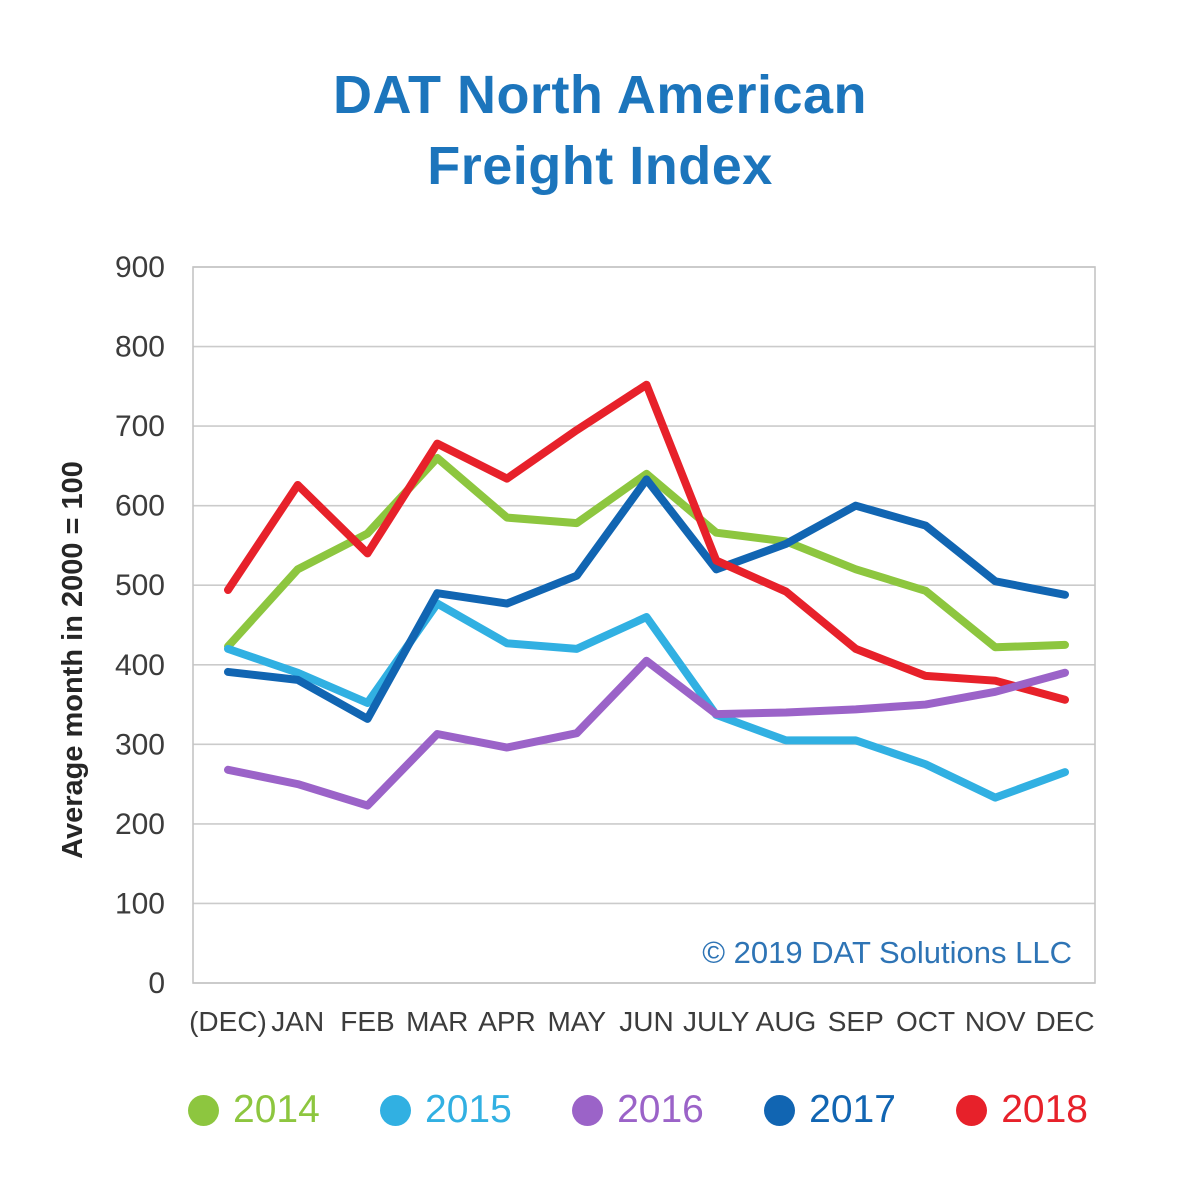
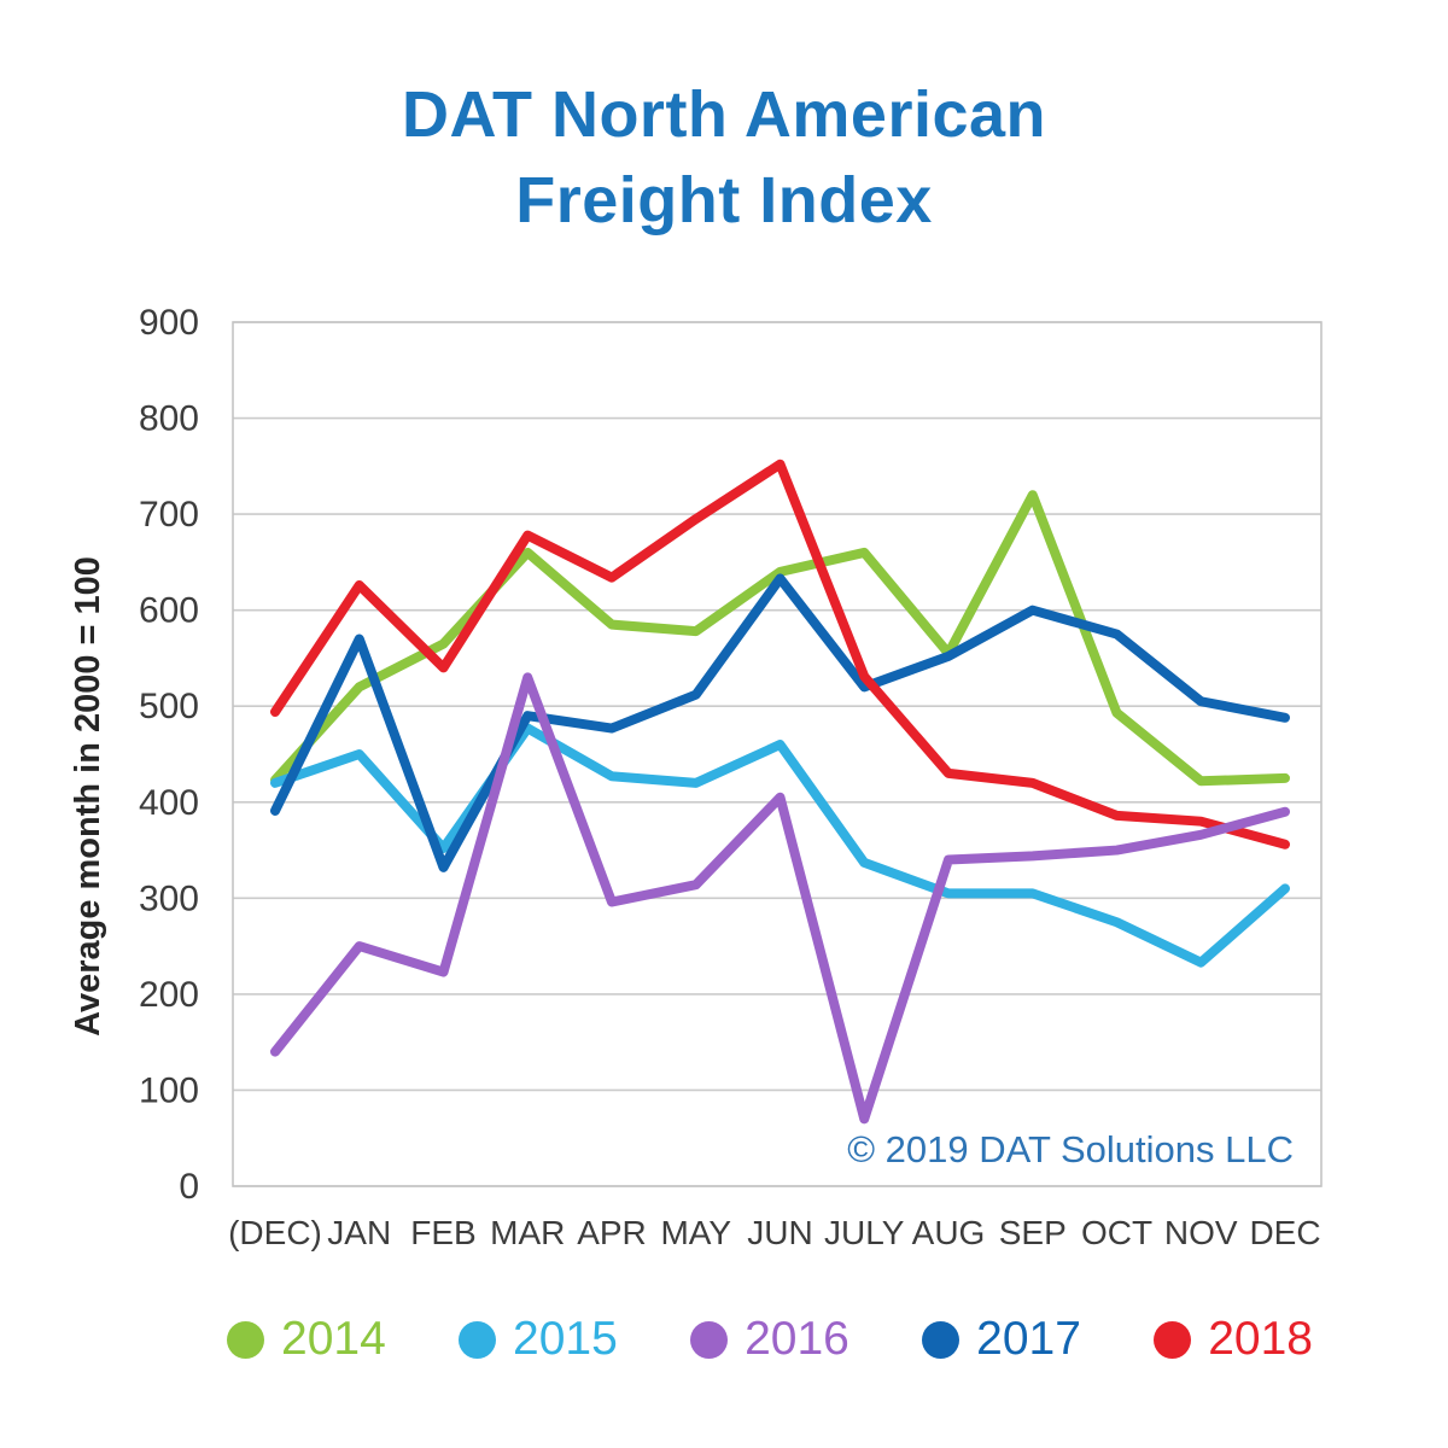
2016/(DEC): 270 -> 140
2015/JAN: 390 -> 450
2017/JAN: 380 -> 570
2016/MAR: 310 -> 530
2014/JULY: 570 -> 660
2016/JULY: 340 -> 70
2018/AUG: 490 -> 430
2014/SEP: 520 -> 720
2015/DEC: 260 -> 310
